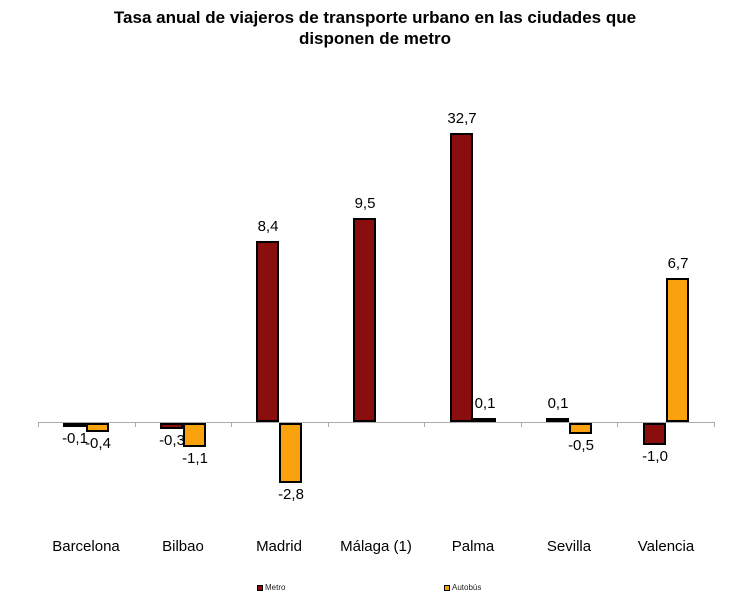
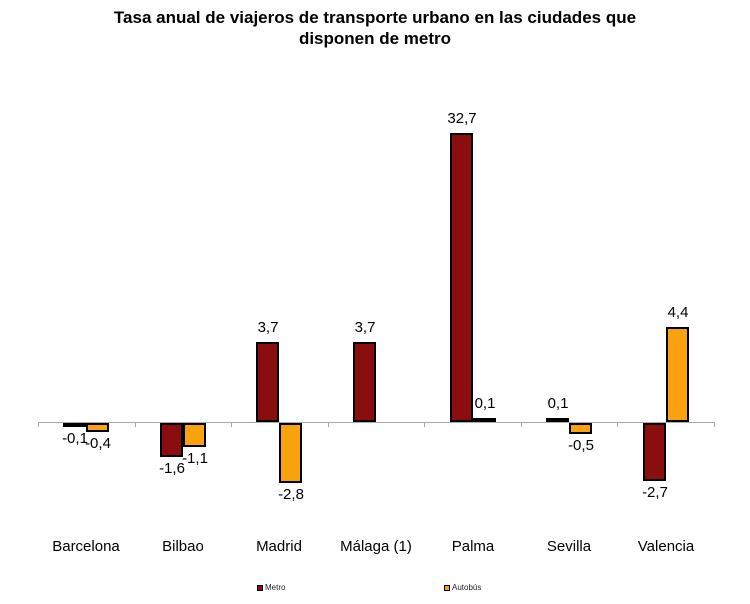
Metro/Bilbao: -0,3 -> -1,6
Metro/Madrid: 8,4 -> 3,7
Metro/Málaga (1): 9,5 -> 3,7
Metro/Valencia: -1,0 -> -2,7
Autobús/Valencia: 6,7 -> 4,4
